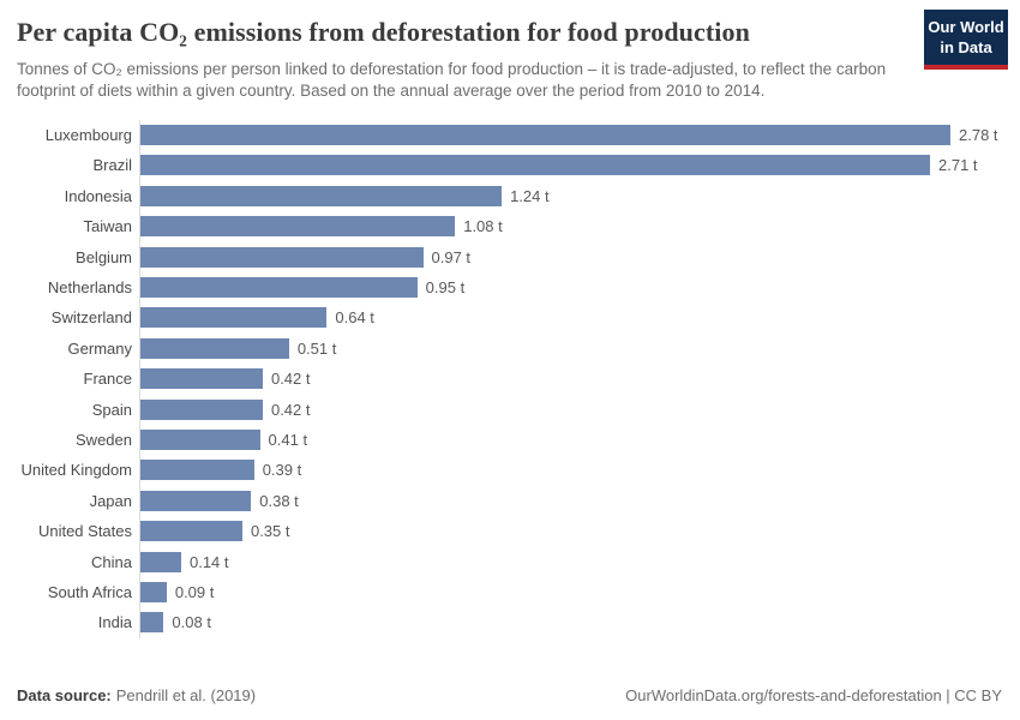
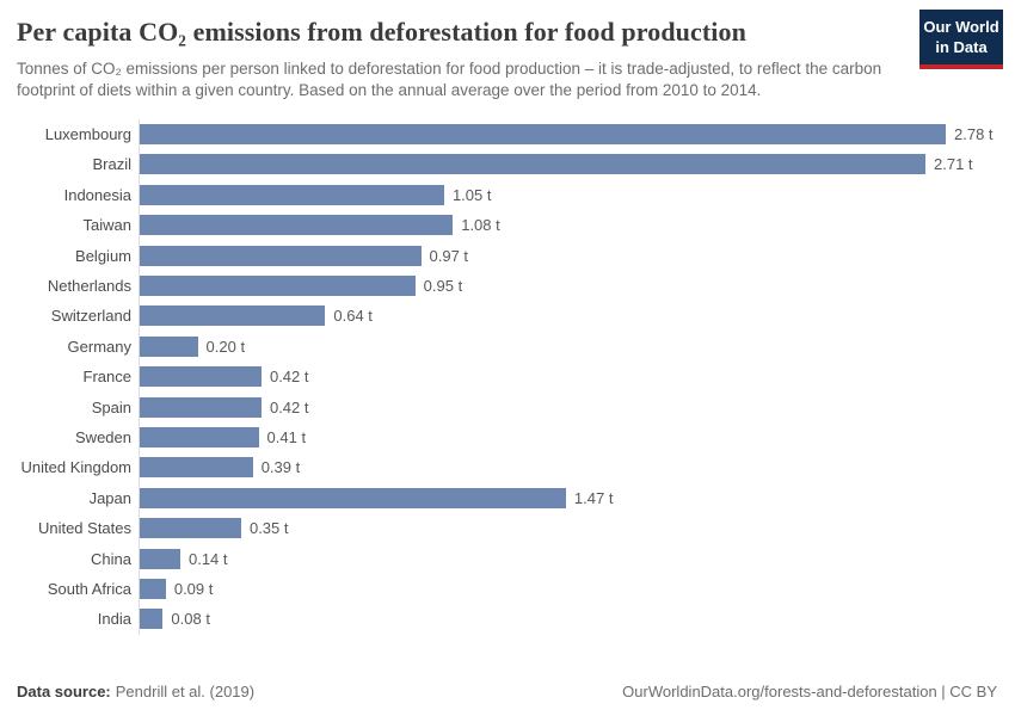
Indonesia: 1.24 -> 1.05
Germany: 0.51 -> 0.20
Japan: 0.38 -> 1.47
